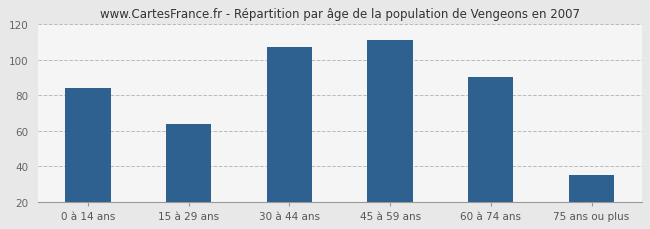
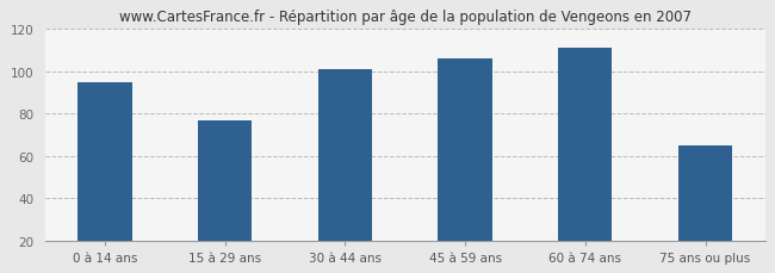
0 à 14 ans: 84 -> 95
15 à 29 ans: 64 -> 77
30 à 44 ans: 107 -> 101
45 à 59 ans: 111 -> 106
60 à 74 ans: 90 -> 111
75 ans ou plus: 35 -> 65
